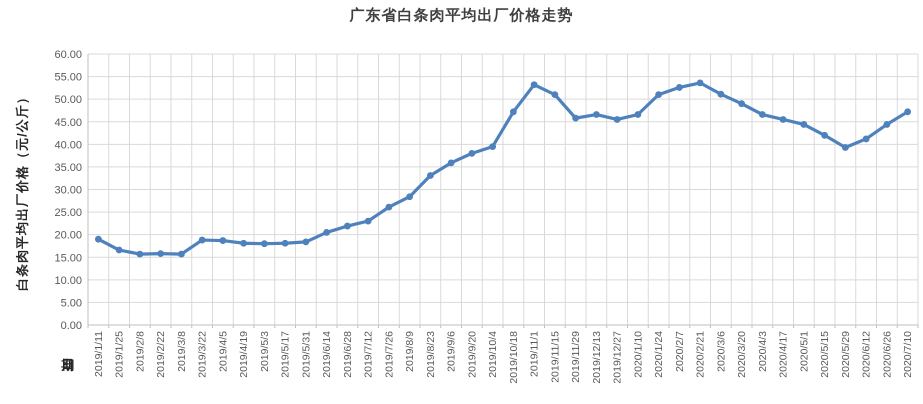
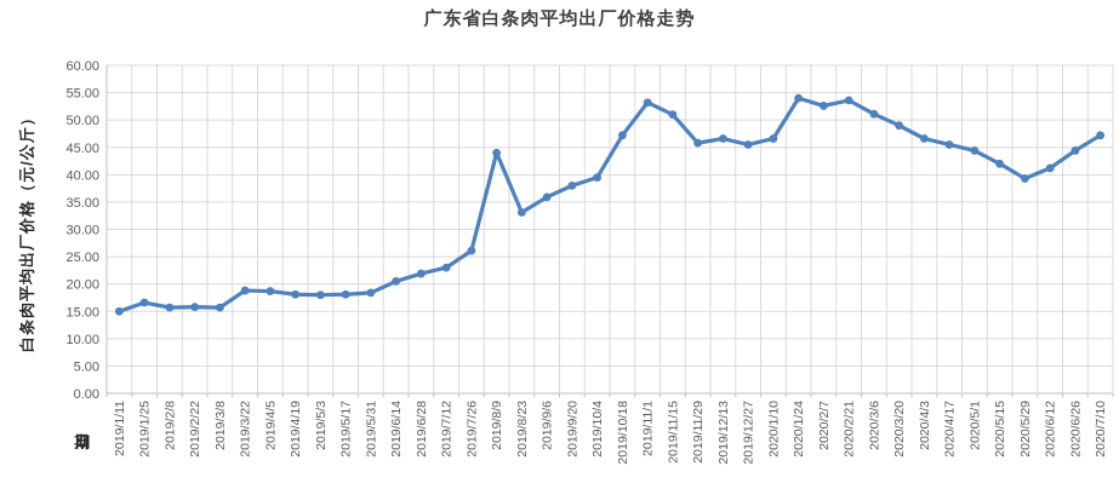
2019/1/11: 19 -> 15
2019/8/9: 28 -> 44
2020/1/24: 51 -> 54
